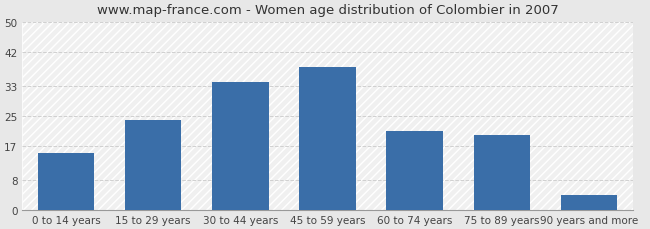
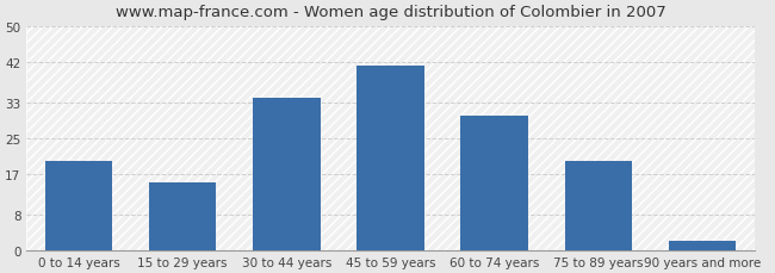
0 to 14 years: 15 -> 20
15 to 29 years: 24 -> 15
45 to 59 years: 38 -> 41
60 to 74 years: 21 -> 30
90 years and more: 4 -> 2
